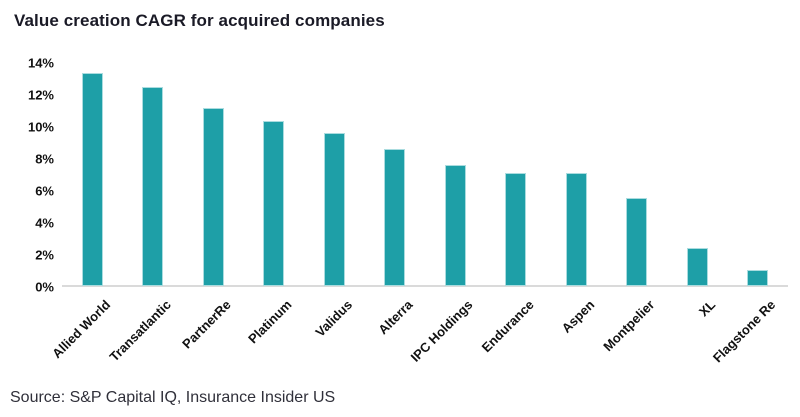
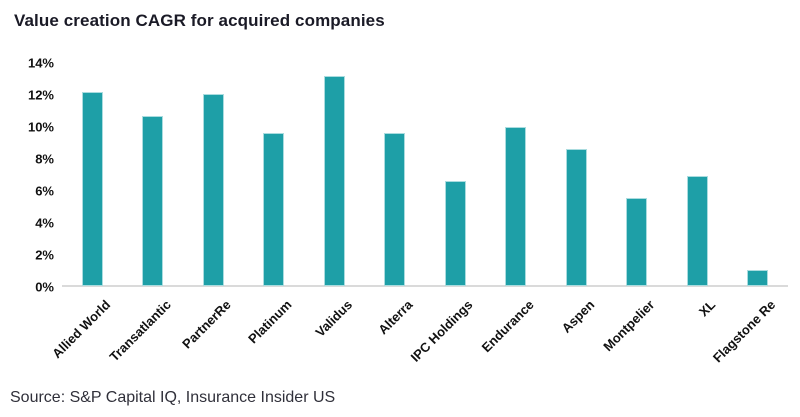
Allied World: 13.3% -> 12.1%
Transatlantic: 12.4% -> 10.6%
PartnerRe: 11.1% -> 12.0%
Platinum: 10.3% -> 9.5%
Validus: 9.5% -> 13.1%
Alterra: 8.5% -> 9.5%
IPC Holdings: 7.5% -> 6.5%
Endurance: 7.0% -> 9.9%
Aspen: 7.0% -> 8.5%
XL: 2.3% -> 6.8%
